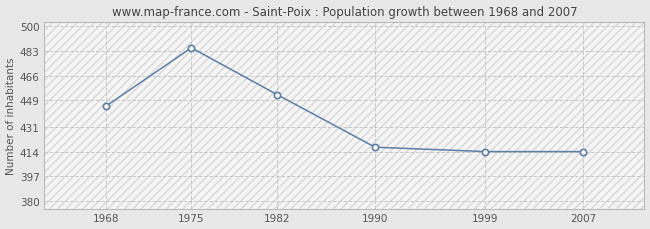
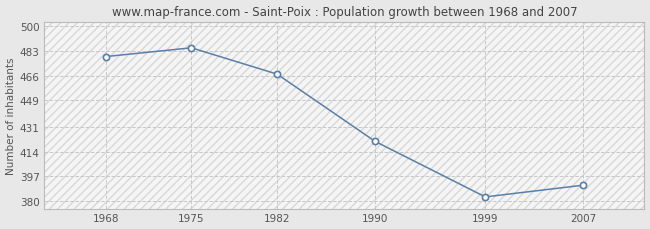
1968: 445 -> 479
1982: 453 -> 467
1990: 417 -> 421
1999: 414 -> 383
2007: 414 -> 391
